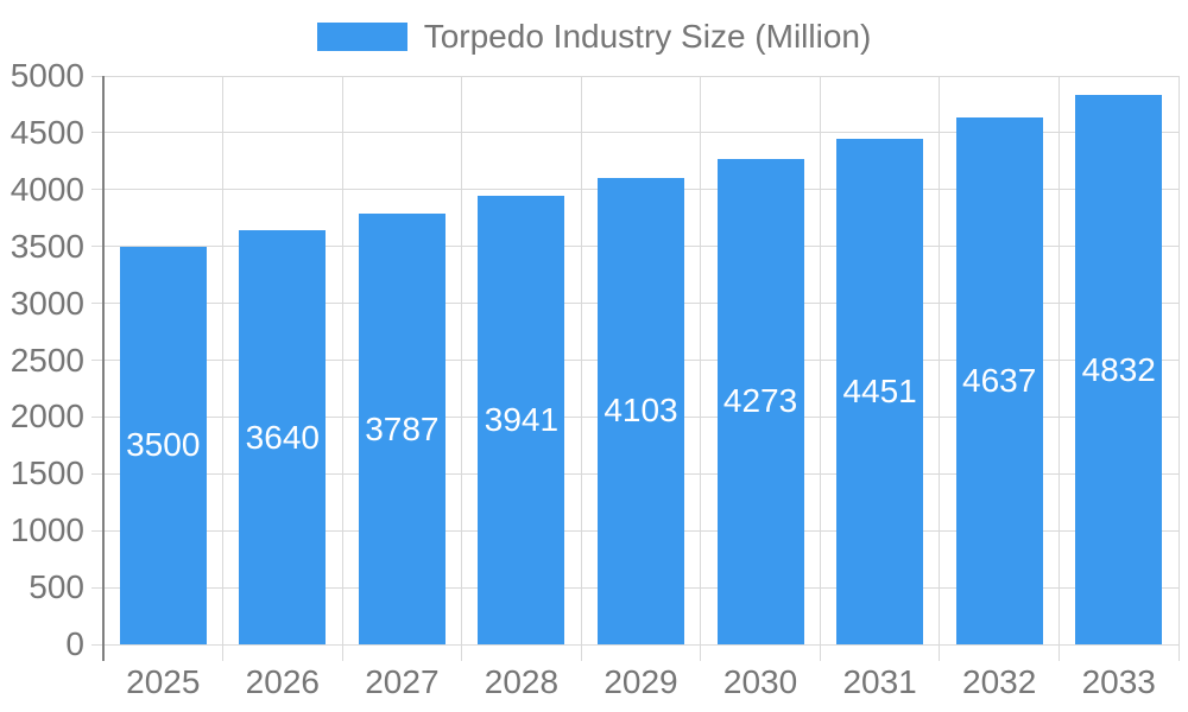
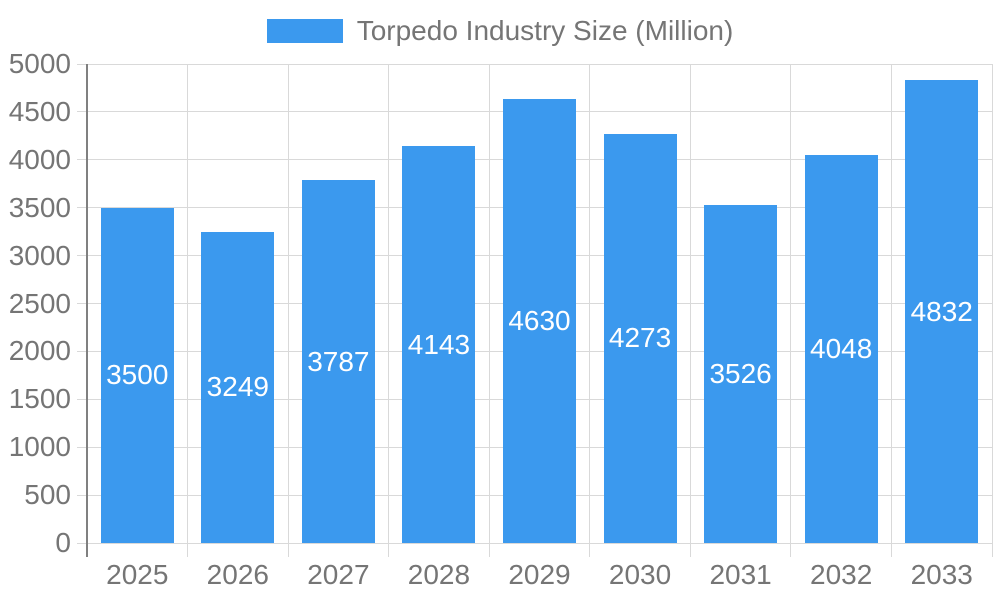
2026: 3640 -> 3249
2028: 3941 -> 4143
2029: 4103 -> 4630
2031: 4451 -> 3526
2032: 4637 -> 4048
